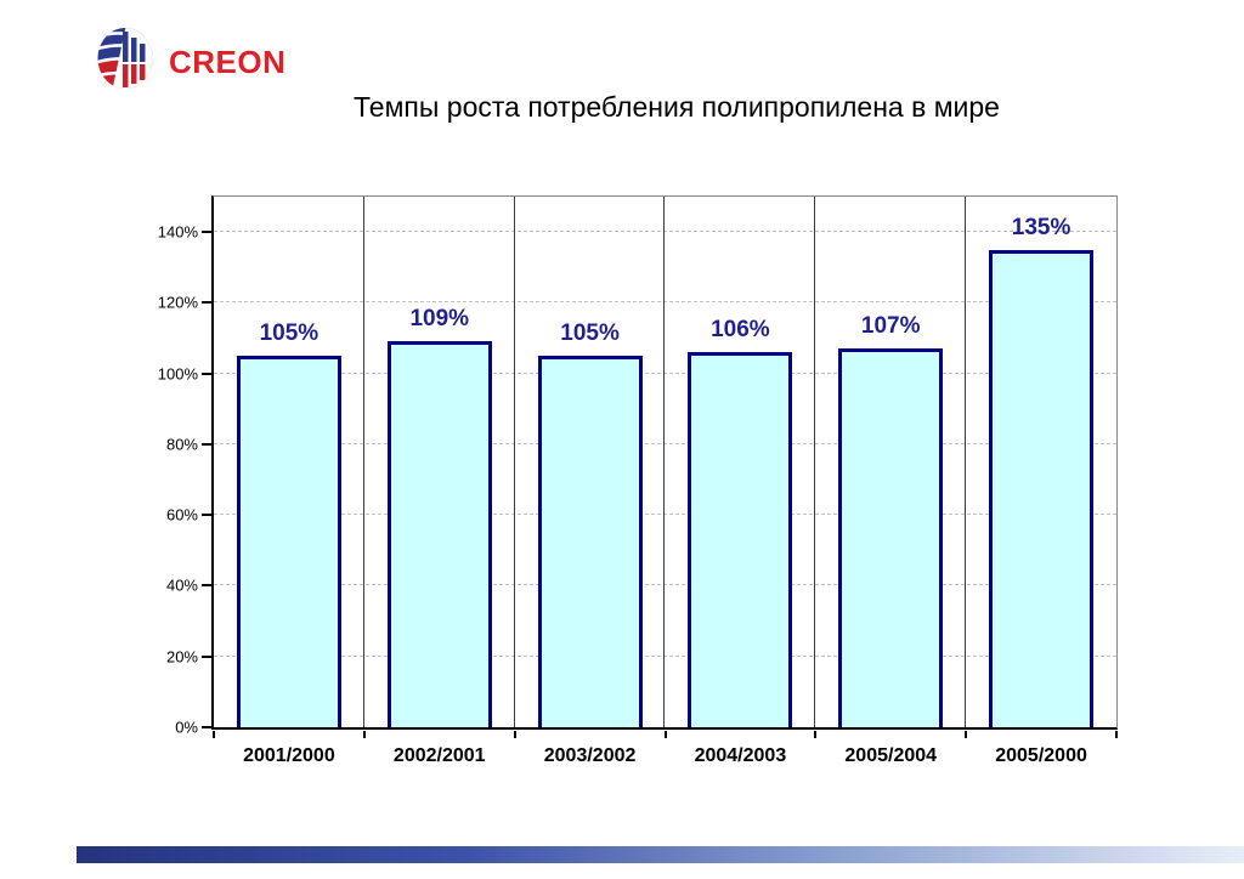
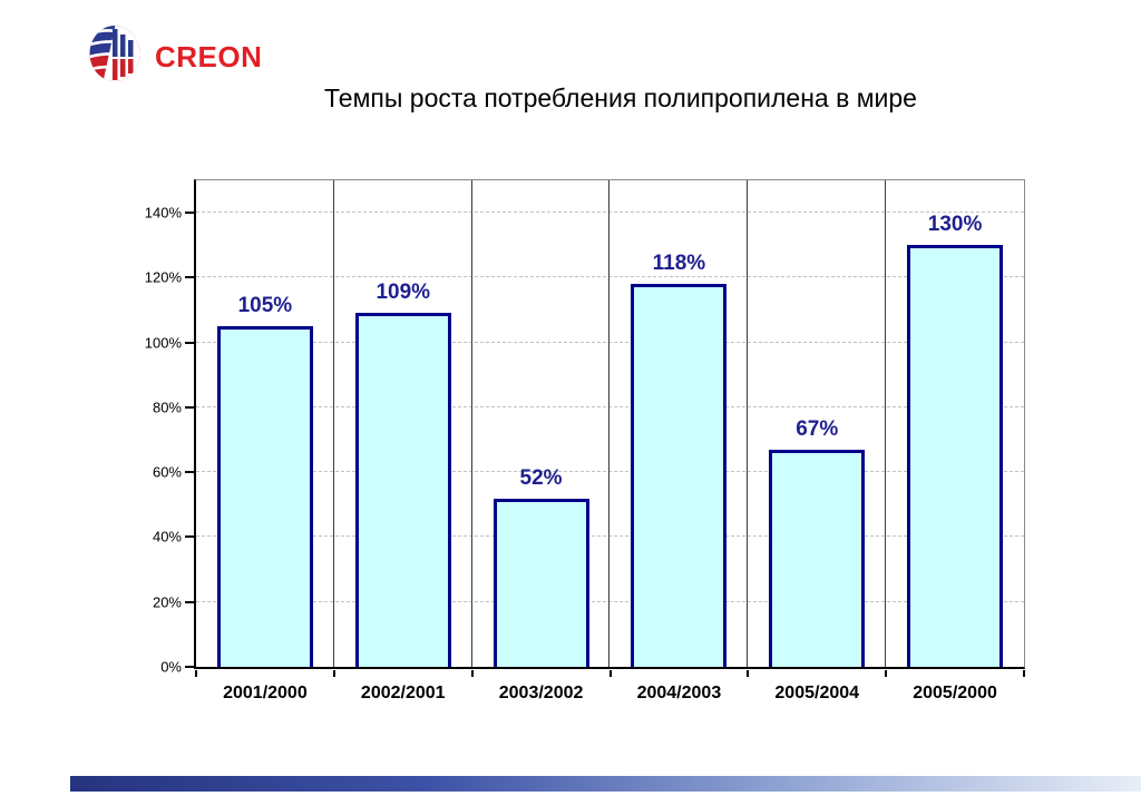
2003/2002: 105% -> 52%
2004/2003: 106% -> 118%
2005/2004: 107% -> 67%
2005/2000: 135% -> 130%
